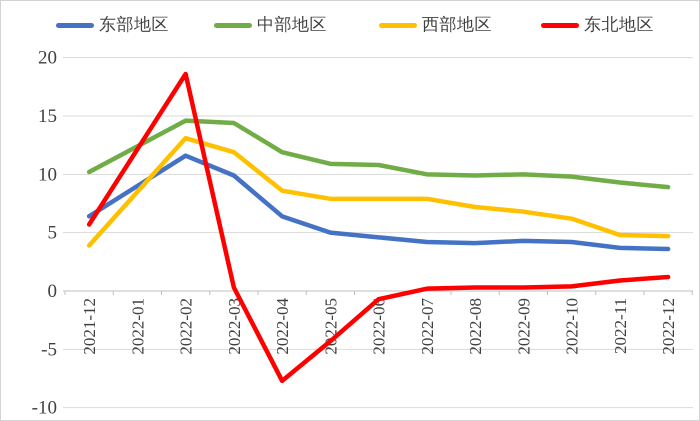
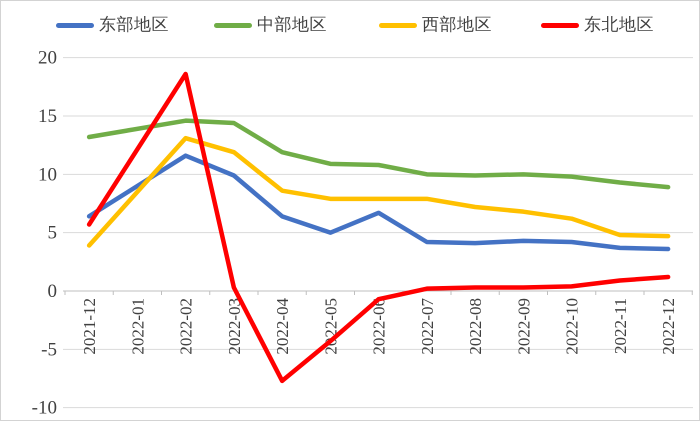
中部地区/2021-12: 10.2 -> 13.2
东部地区/2022-06: 4.6 -> 6.7
